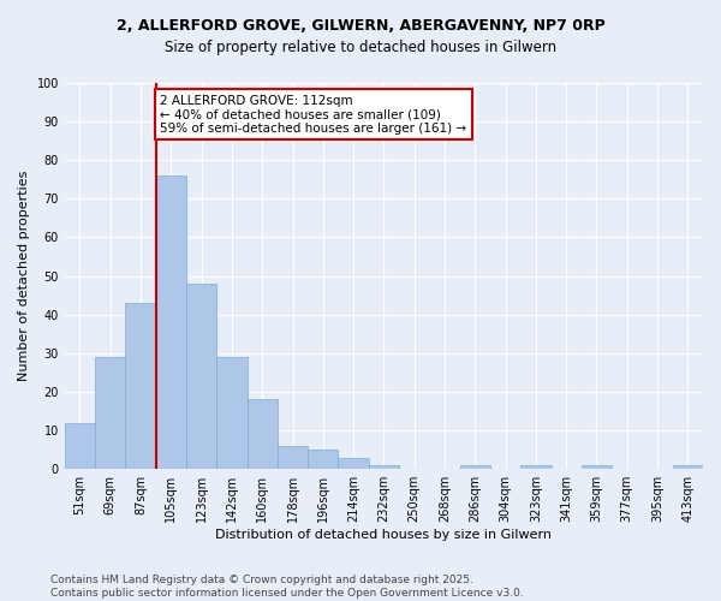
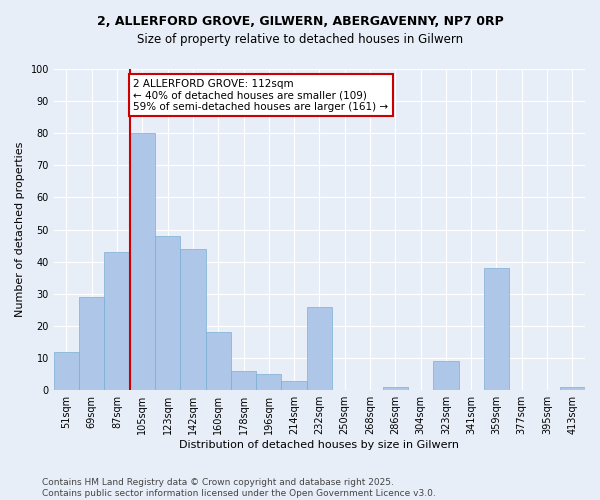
105sqm: 76 -> 80
142sqm: 29 -> 44
232sqm: 1 -> 26
323sqm: 1 -> 9
359sqm: 1 -> 38
